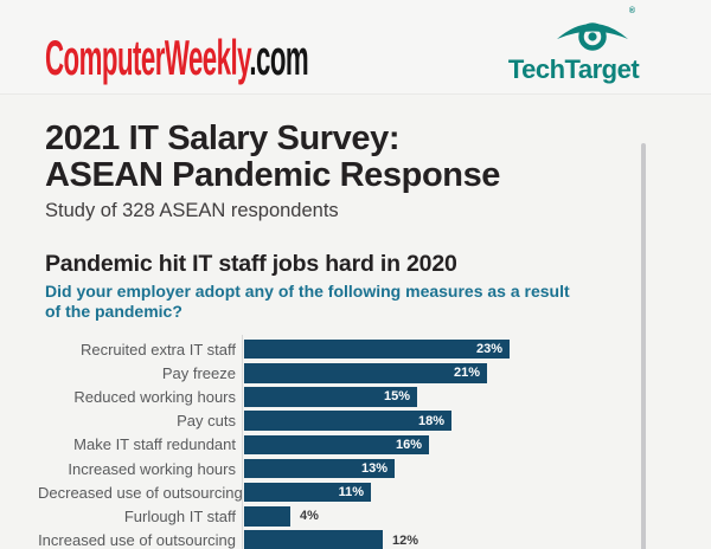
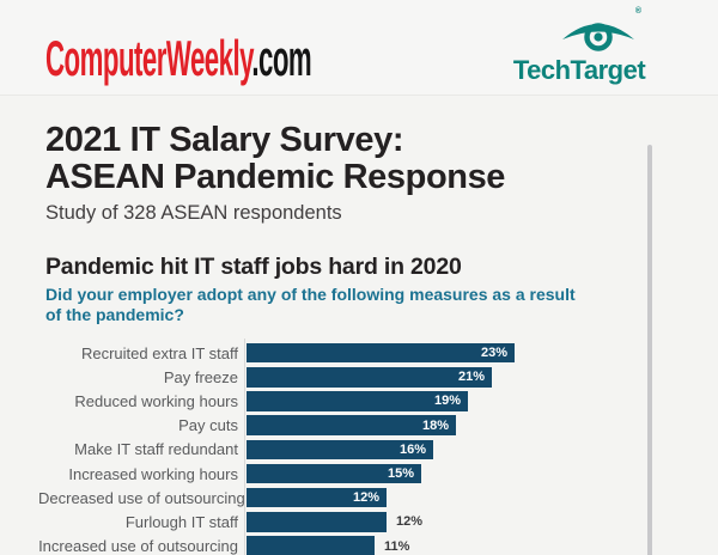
Reduced working hours: 15% -> 19%
Increased working hours: 13% -> 15%
Decreased use of outsourcing: 11% -> 12%
Furlough IT staff: 4% -> 12%
Increased use of outsourcing: 12% -> 11%
